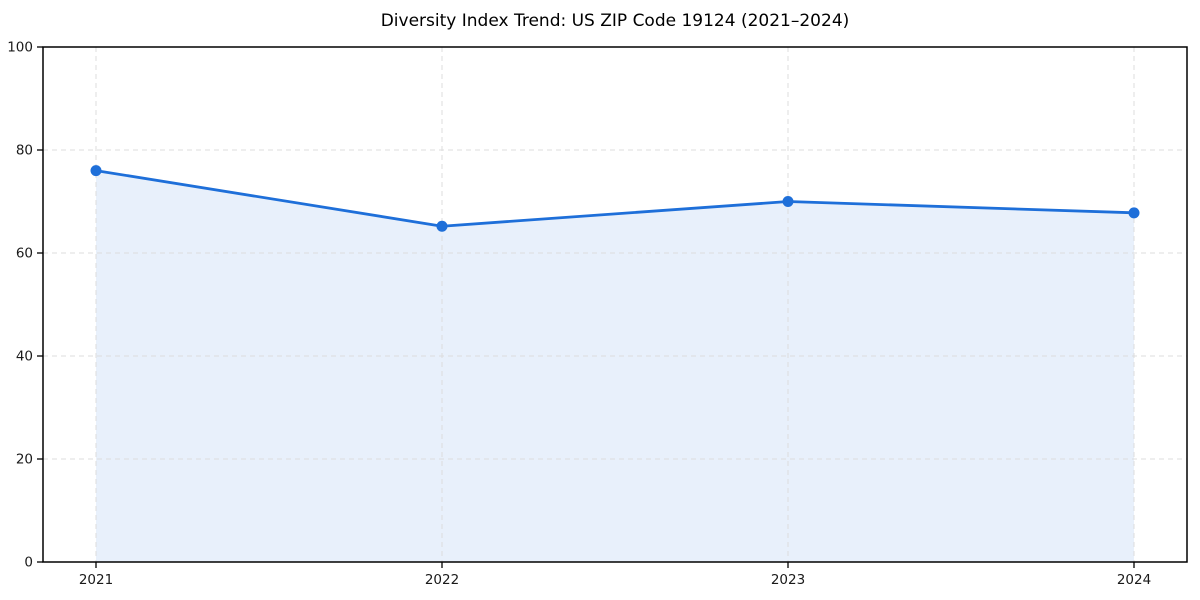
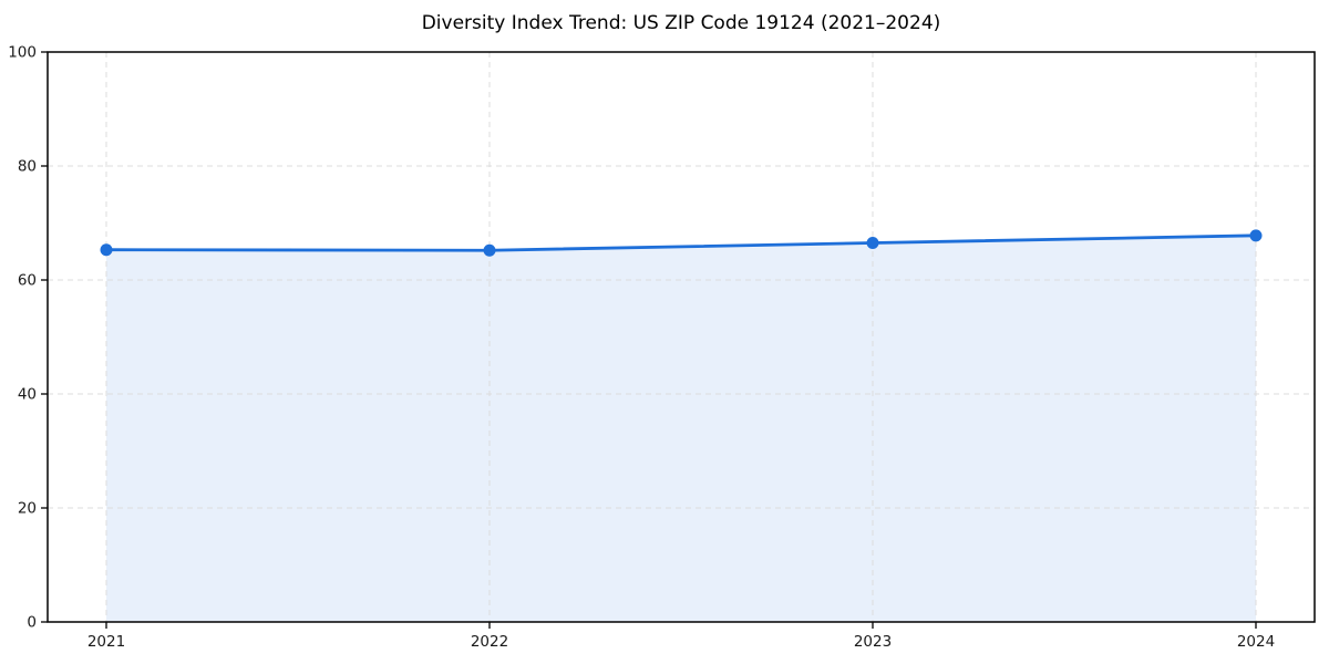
2021: 76 -> 65
2023: 70 -> 66
